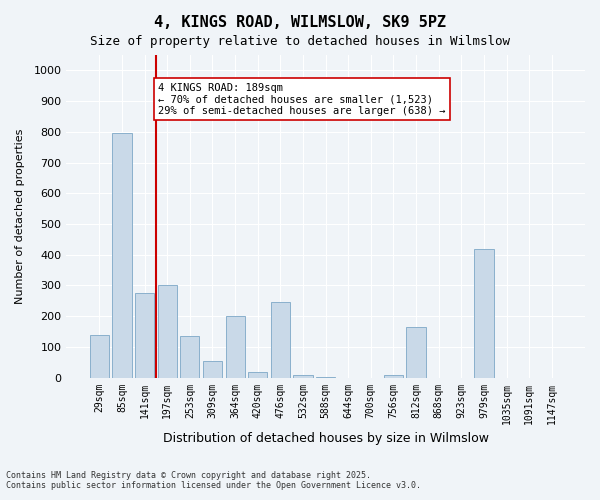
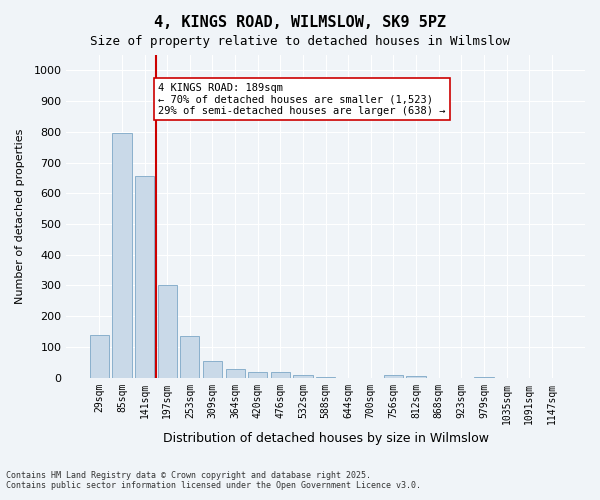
141sqm: 275 -> 655
364sqm: 200 -> 27
476sqm: 245 -> 17
812sqm: 165 -> 7
979sqm: 420 -> 3
